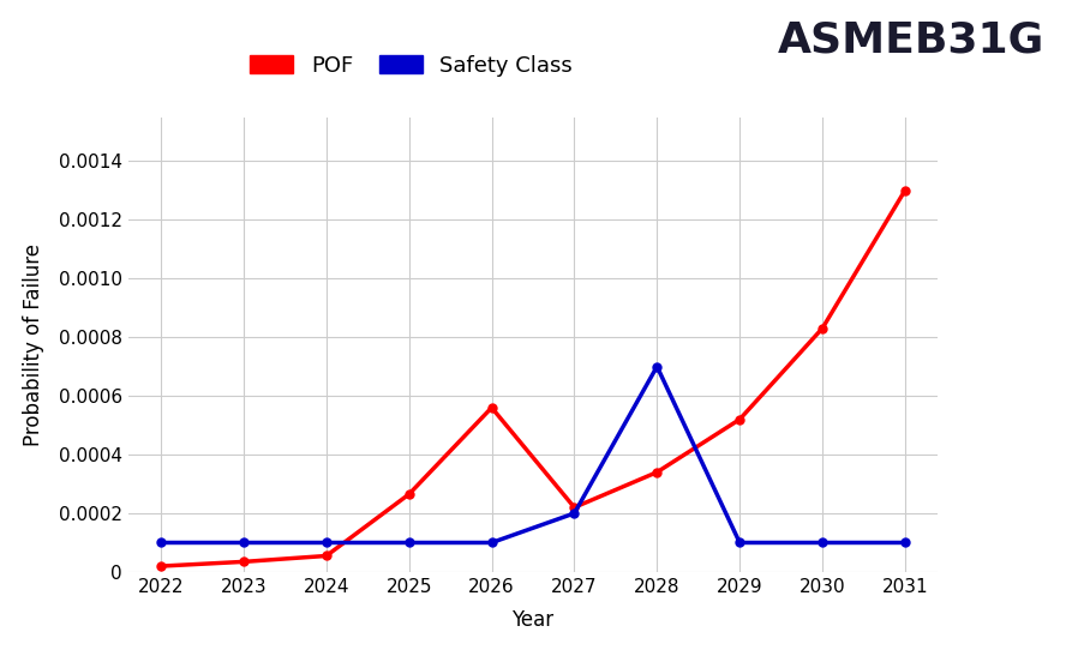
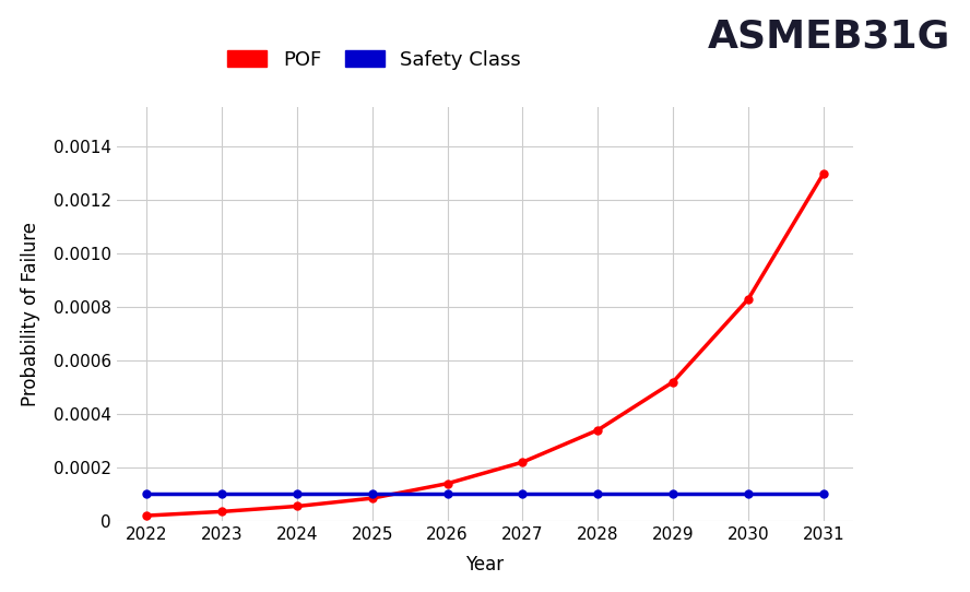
POF/2025: 0.000265 -> 0.000085
POF/2026: 0.000560 -> 0.000140
Safety Class/2027: 0.0002 -> 0.0001
Safety Class/2028: 0.0007 -> 0.0001
